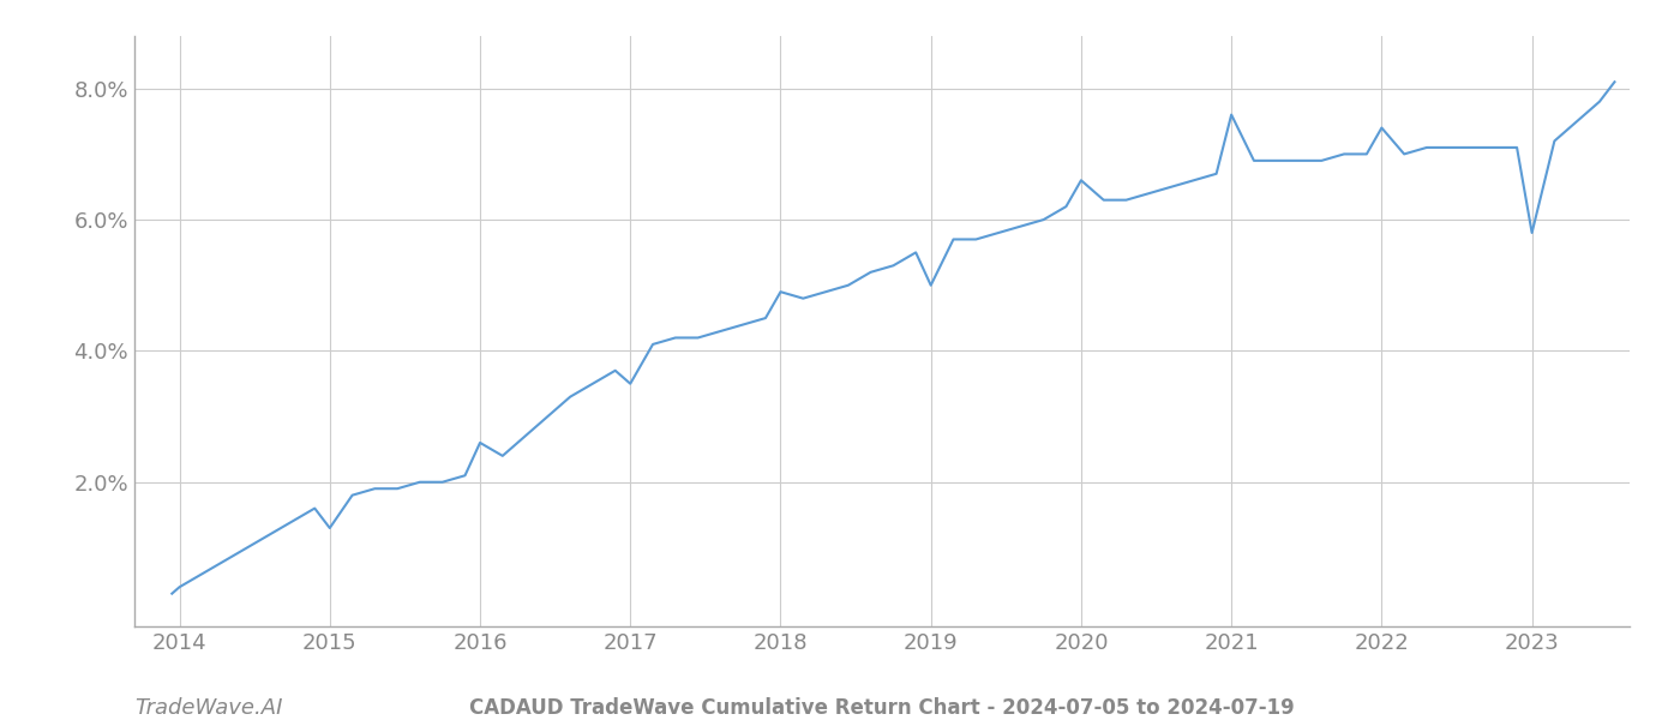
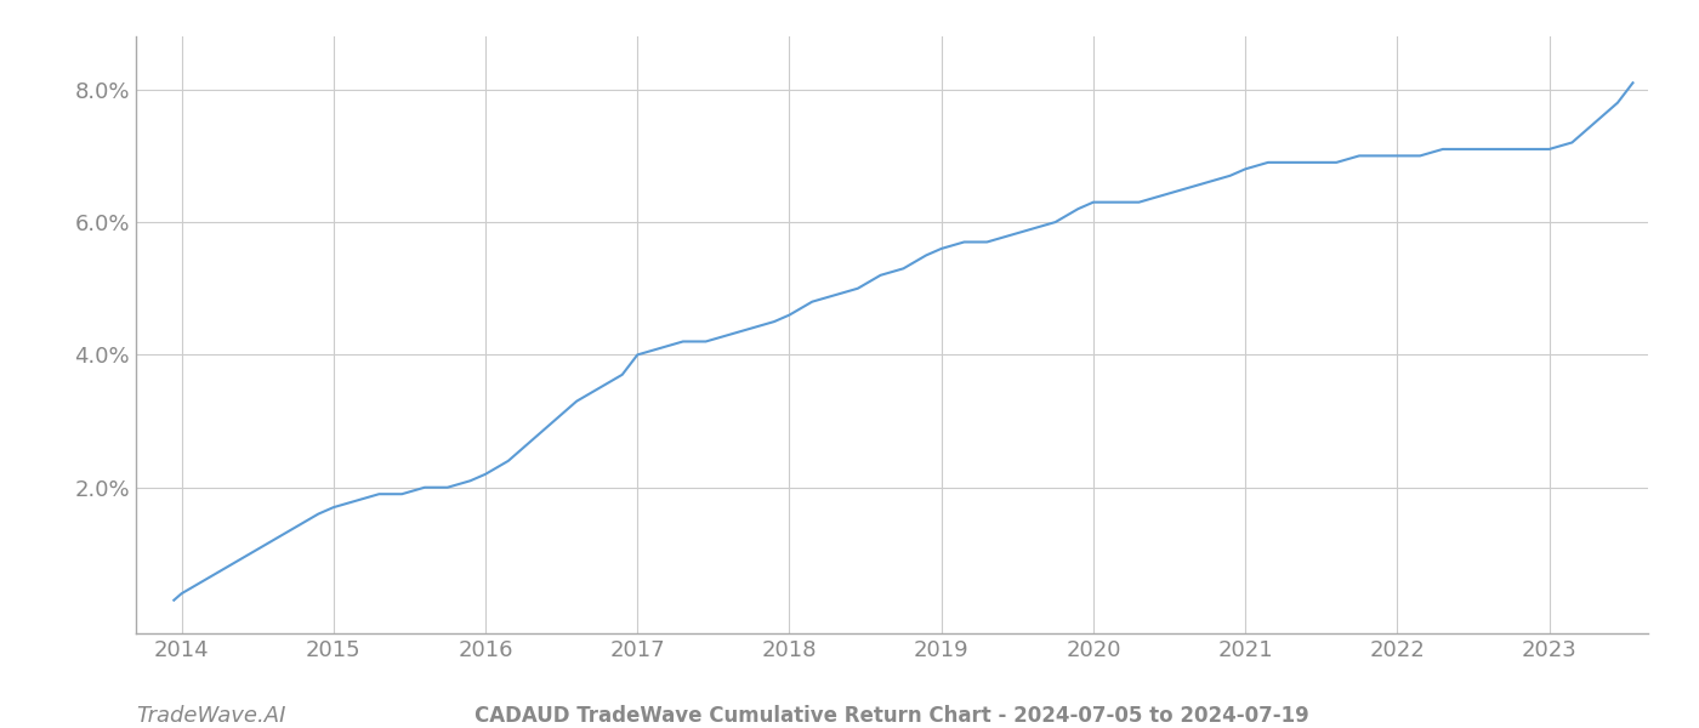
2015: 1.3% -> 1.7%
2016: 2.6% -> 2.2%
2017: 3.5% -> 4.0%
2018: 4.9% -> 4.6%
2019: 5.0% -> 5.6%
2020: 6.6% -> 6.3%
2021: 7.6% -> 6.8%
2022: 7.4% -> 7.0%
2023: 5.8% -> 7.1%
